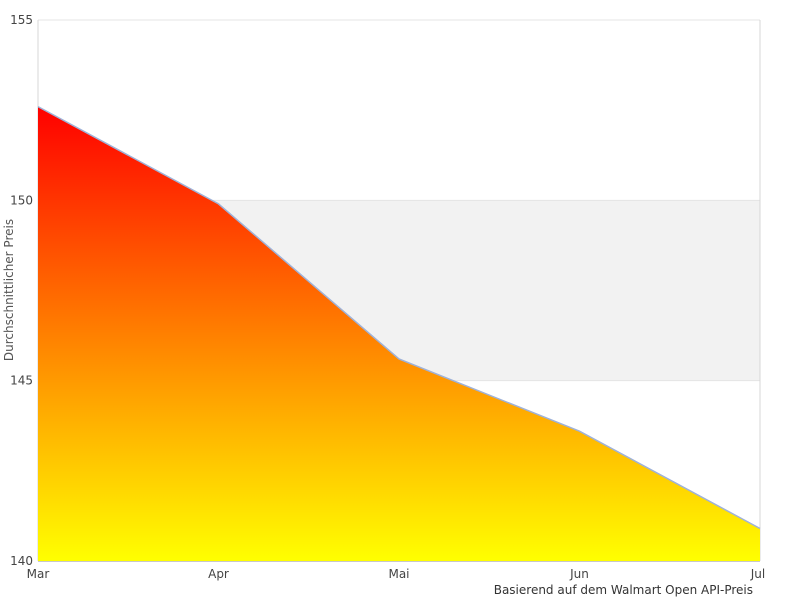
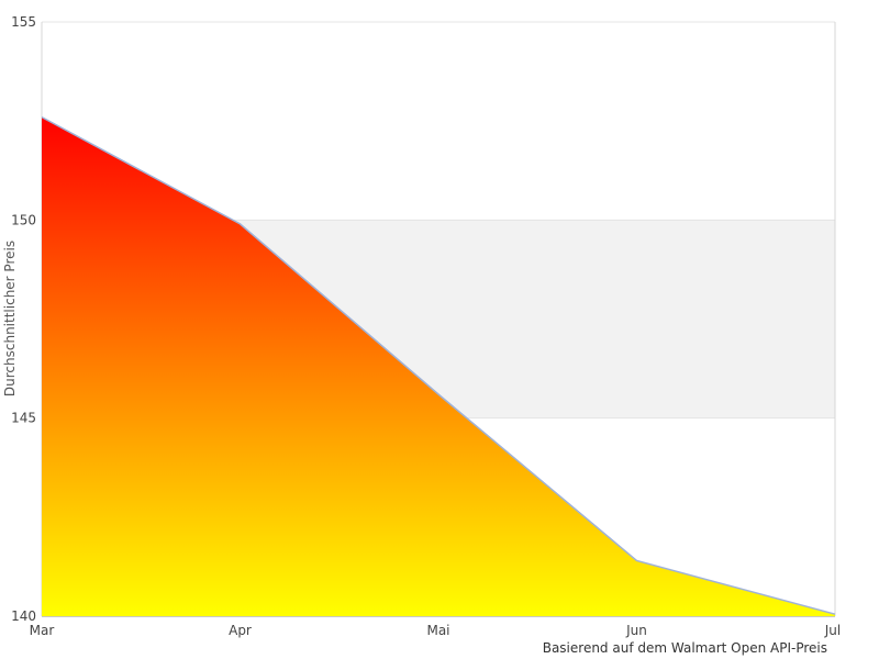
Jun: 143.6 -> 141.4
Jul: 140.9 -> 140.1
